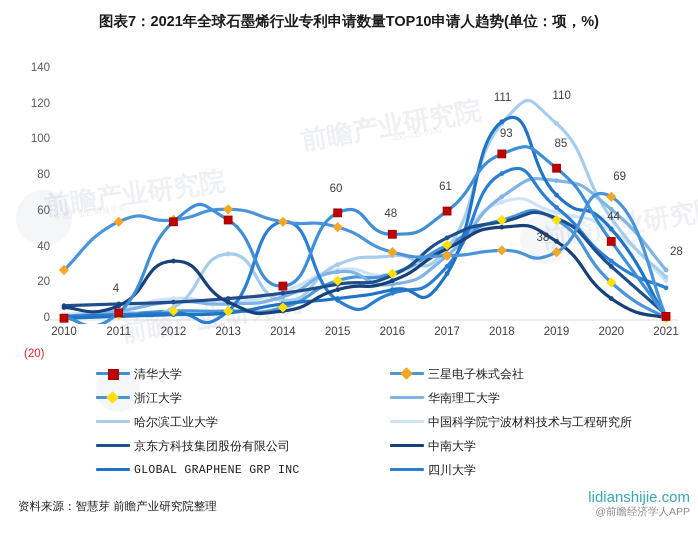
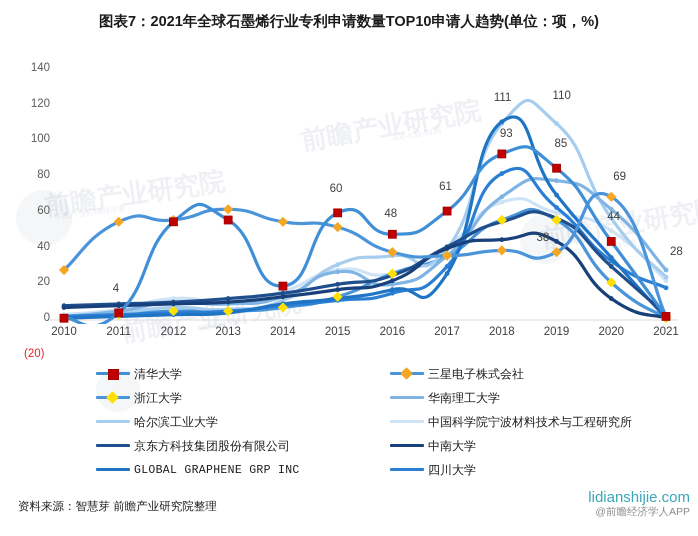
中南大学/2012: 33 -> 9
哈尔滨工业大学/2013: 37 -> 6
中南大学/2014: 5 -> 13
四川大学/2014: 55 -> 8
浙江大学/2015: 22 -> 13
浙江大学/2017: 42 -> 36
京东方科技集团股份有限公司/2017: 46 -> 41
中南大学/2018: 52 -> 45
GLOBAL GRAPHENE GRP INC/2020: 51 -> 35
